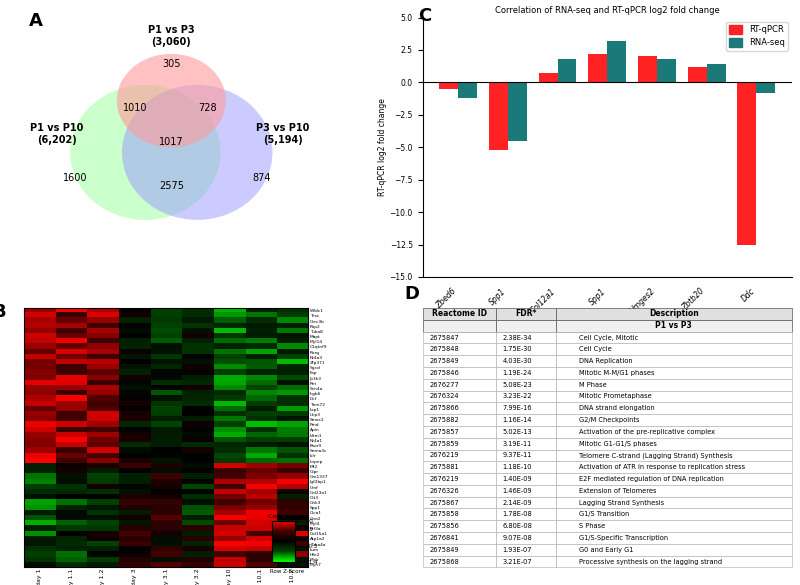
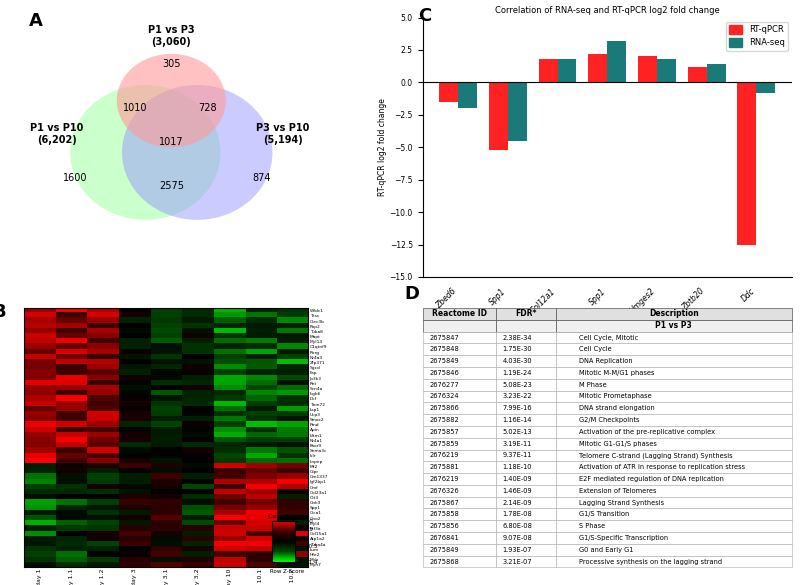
RT-qPCR/Zbed6: -0.5 -> -1.5
RNA-seq/Zbed6: -1.2 -> -2.0
RT-qPCR/Col12a1: 0.7 -> 1.8
